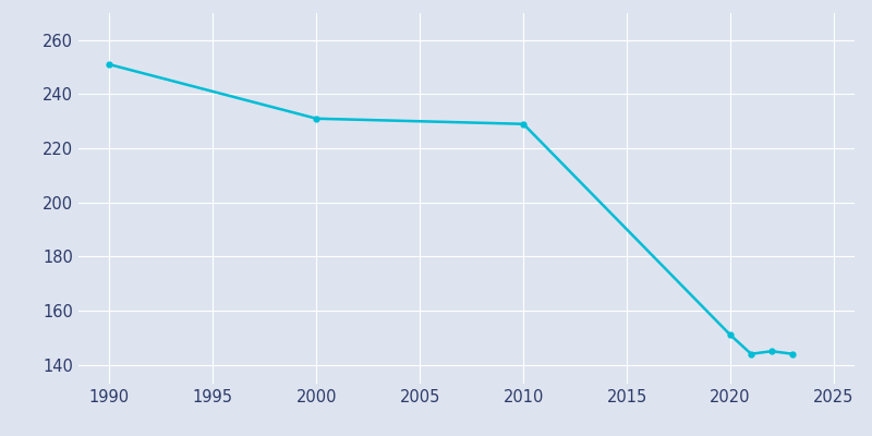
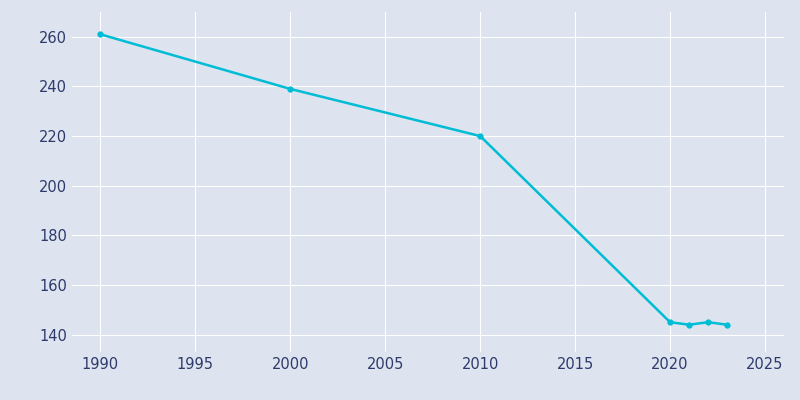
1990: 251 -> 261
2000: 231 -> 239
2010: 229 -> 220
2020: 151 -> 145
